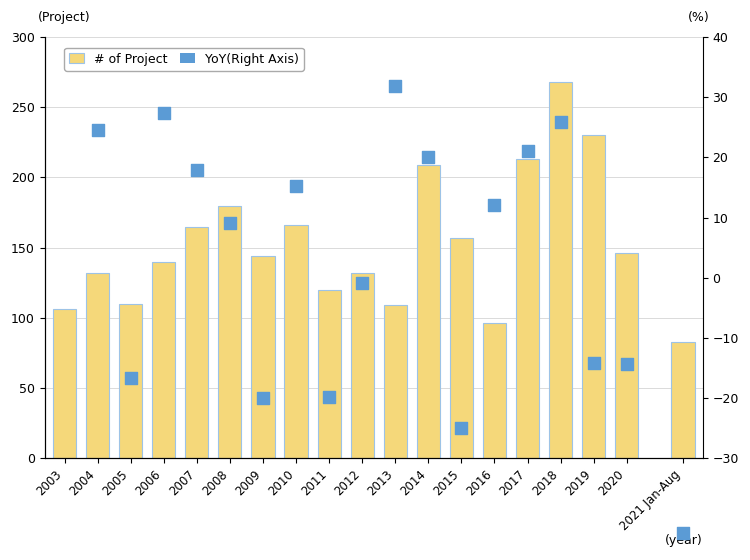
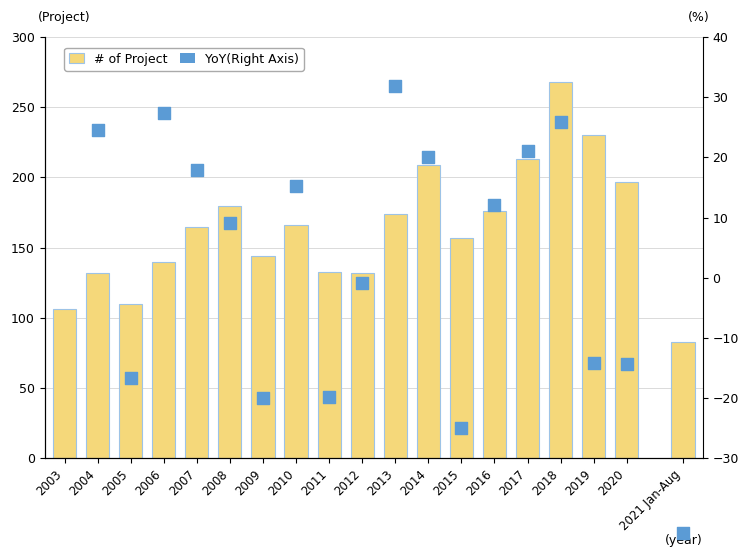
# of Project/2011: 120 -> 133
# of Project/2013: 109 -> 174
# of Project/2016: 96 -> 176
# of Project/2020: 146 -> 197
